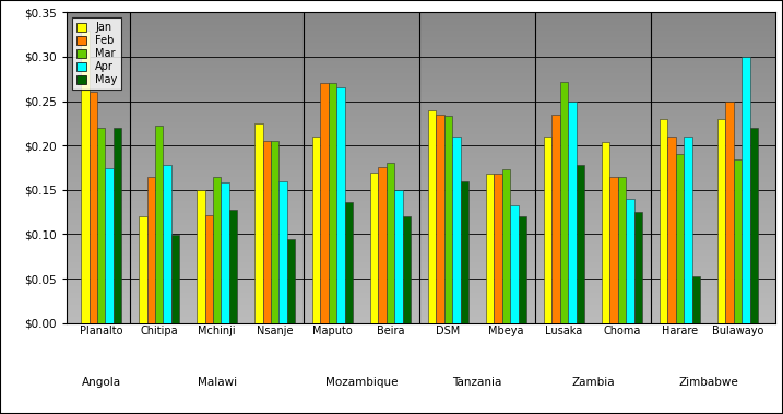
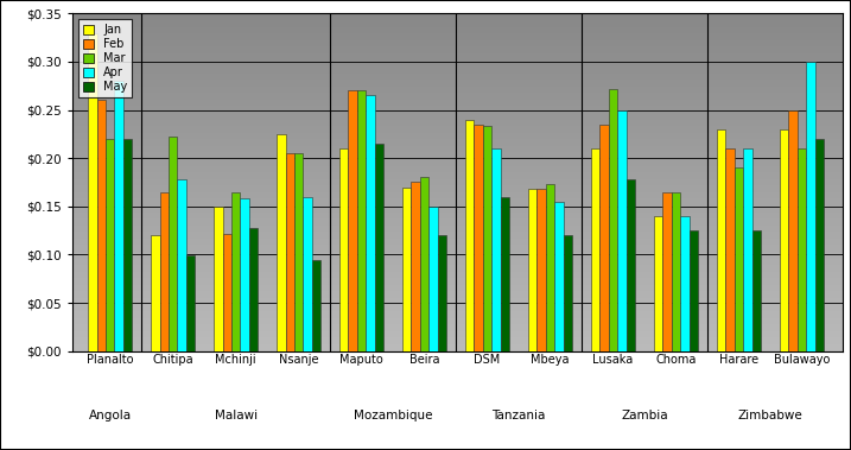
Apr/Planalto: $0.174 -> $0.280
May/Maputo: $0.136 -> $0.215
Apr/Mbeya: $0.132 -> $0.155
Jan/Choma: $0.204 -> $0.140
May/Harare: $0.052 -> $0.125
Mar/Bulawayo: $0.184 -> $0.210
